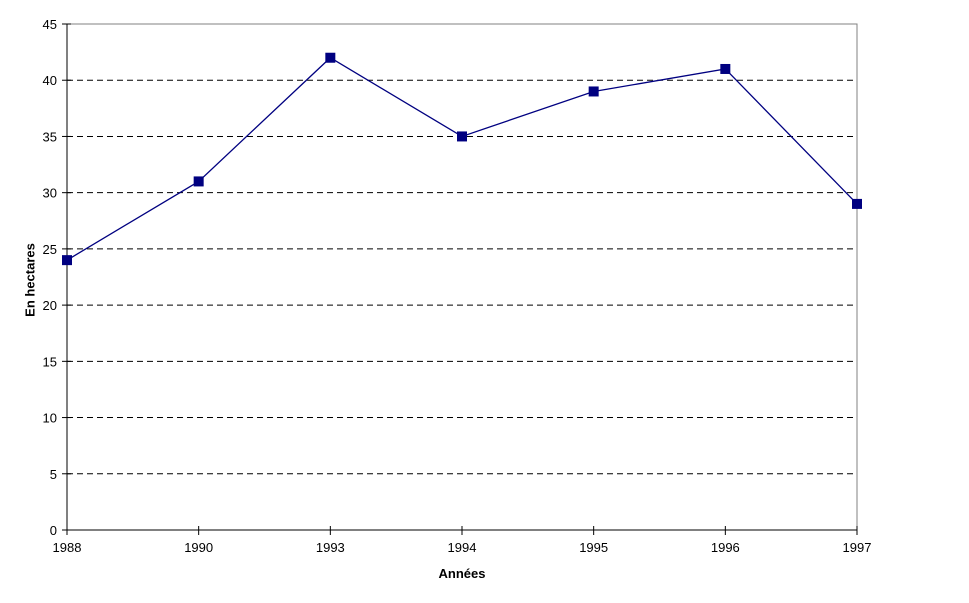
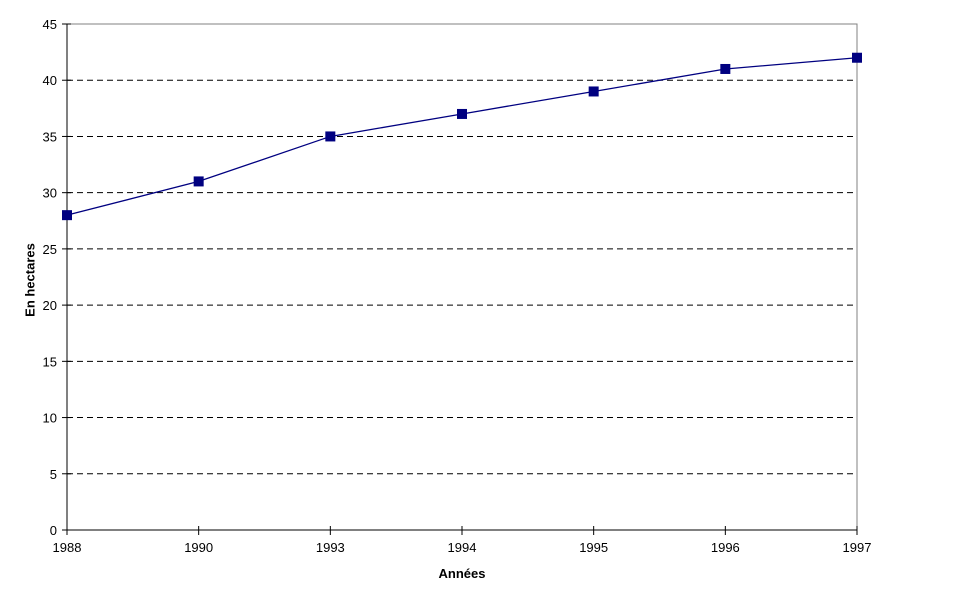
1988: 24 -> 28
1993: 42 -> 35
1994: 35 -> 37
1997: 29 -> 42
